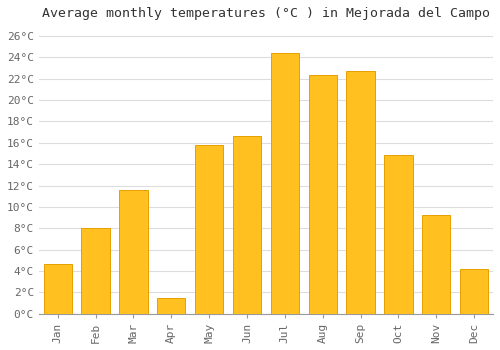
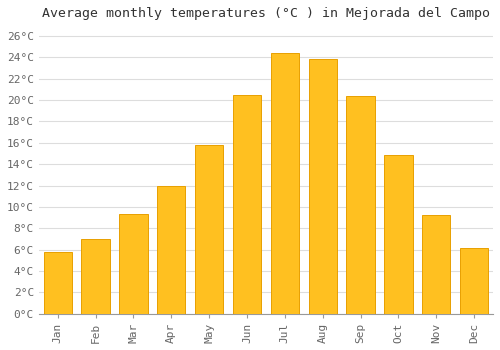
Jan: 4.7°C -> 5.8°C
Feb: 8.0°C -> 7.0°C
Mar: 11.6°C -> 9.3°C
Apr: 1.5°C -> 12.0°C
Jun: 16.6°C -> 20.5°C
Aug: 22.3°C -> 23.8°C
Sep: 22.7°C -> 20.4°C
Dec: 4.2°C -> 6.2°C
